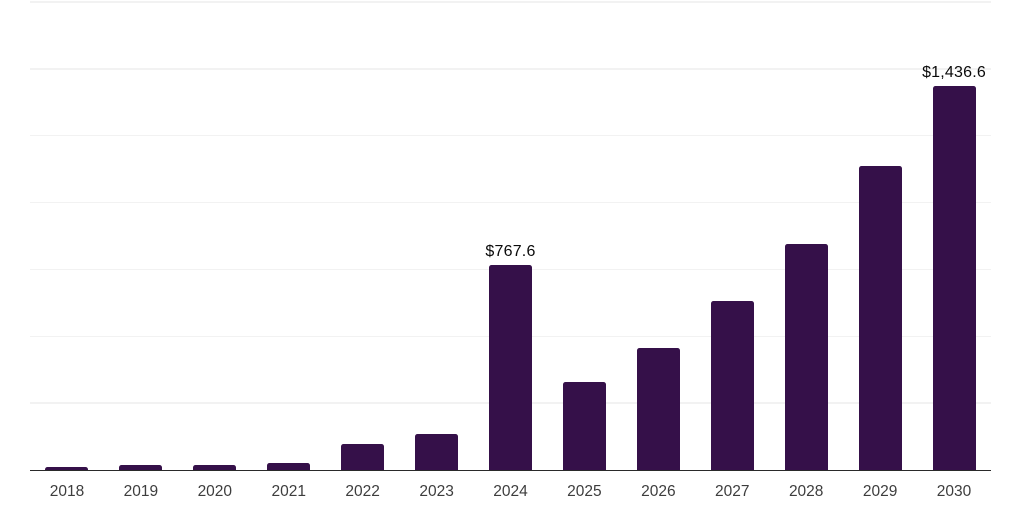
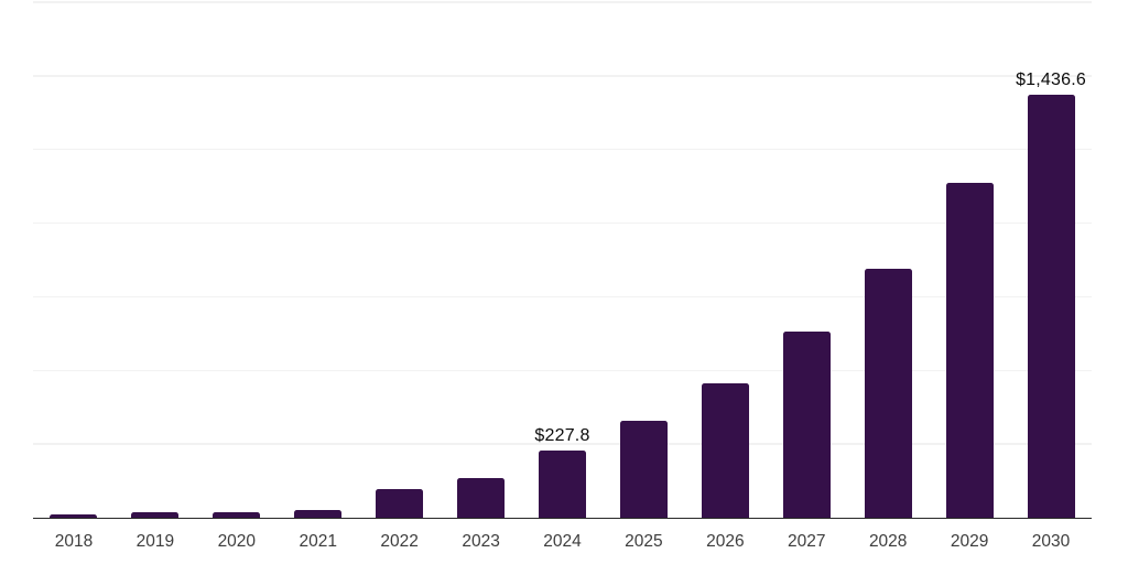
2024: $767.6 -> $227.8
